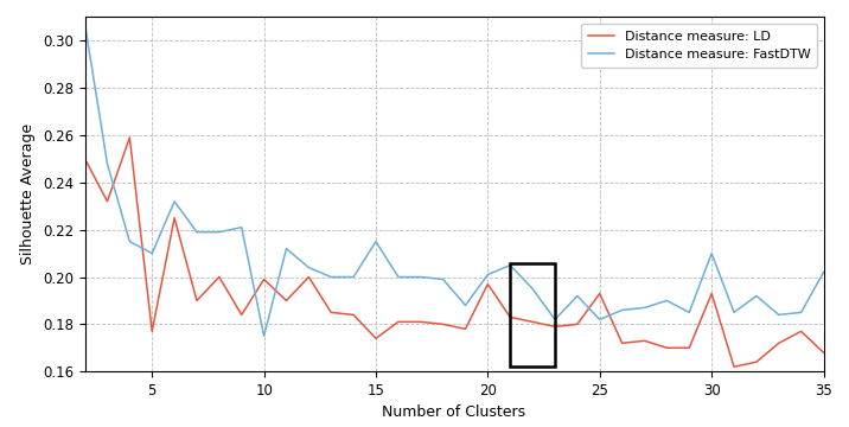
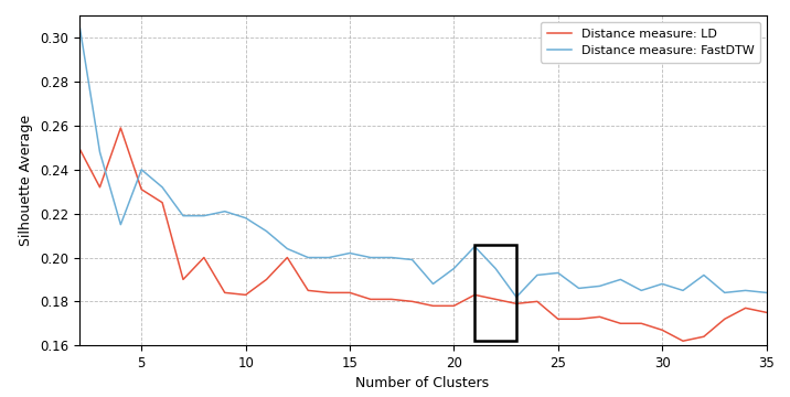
Distance measure: LD/5: 0.177 -> 0.231
Distance measure: FastDTW/5: 0.210 -> 0.240
Distance measure: LD/10: 0.199 -> 0.183
Distance measure: FastDTW/10: 0.175 -> 0.218
Distance measure: LD/15: 0.174 -> 0.184
Distance measure: FastDTW/15: 0.215 -> 0.202
Distance measure: LD/20: 0.197 -> 0.178
Distance measure: FastDTW/20: 0.201 -> 0.195
Distance measure: LD/25: 0.193 -> 0.172
Distance measure: FastDTW/25: 0.182 -> 0.193
Distance measure: LD/30: 0.193 -> 0.167
Distance measure: FastDTW/30: 0.210 -> 0.188
Distance measure: LD/35: 0.168 -> 0.175
Distance measure: FastDTW/35: 0.202 -> 0.184
